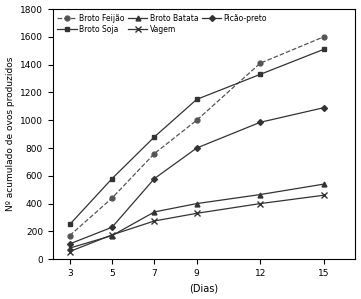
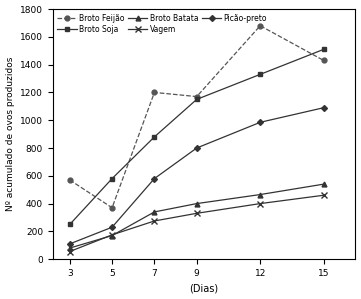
Broto Feijão/3: 170 -> 570
Broto Feijão/5: 440 -> 370
Broto Feijão/7: 760 -> 1200
Broto Feijão/9: 1000 -> 1170
Broto Feijão/12: 1410 -> 1680
Broto Feijão/15: 1600 -> 1430
